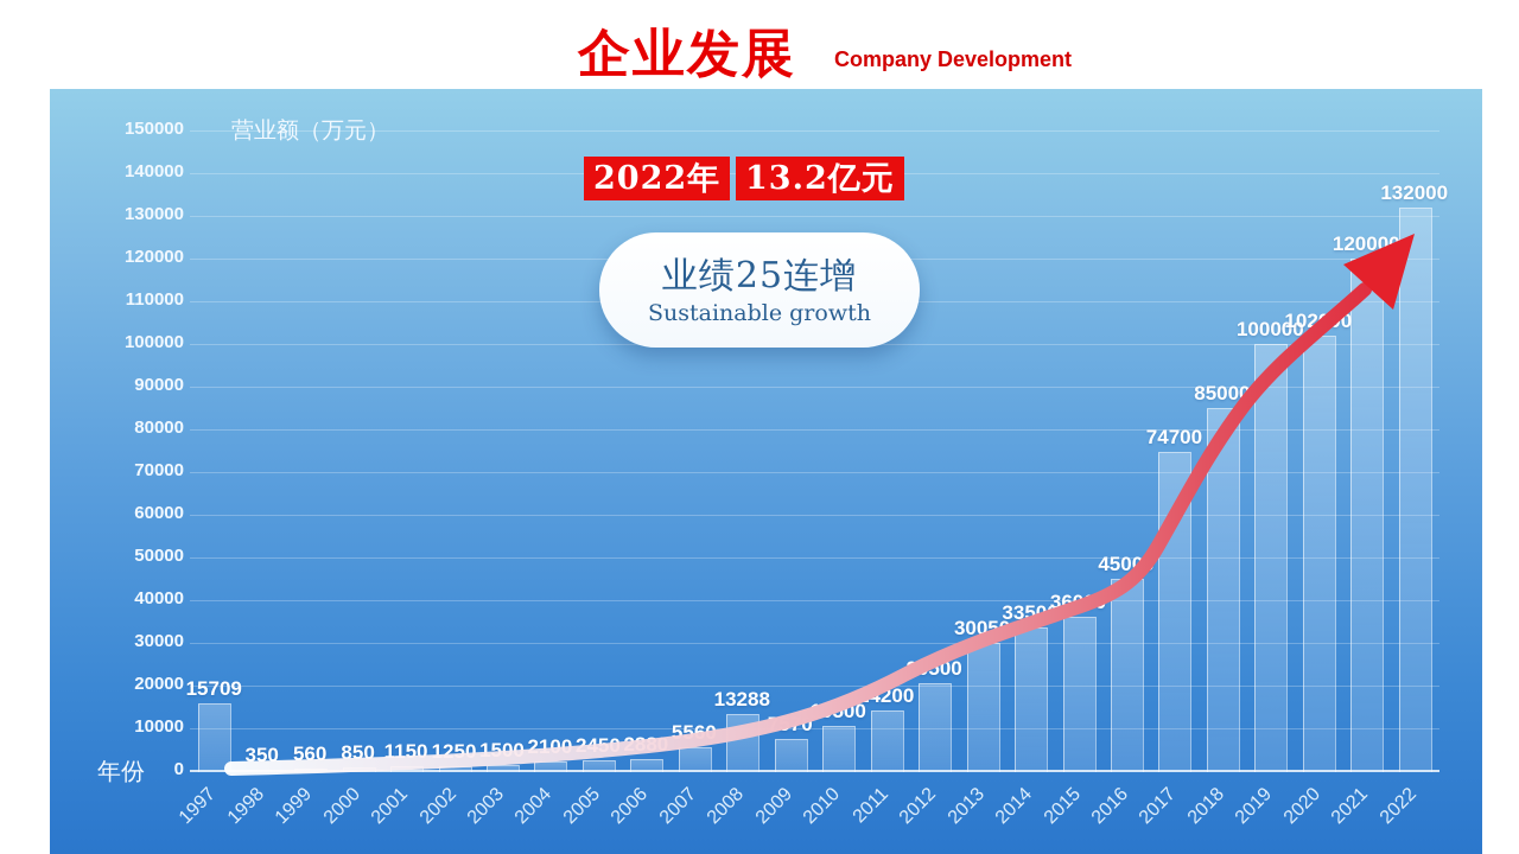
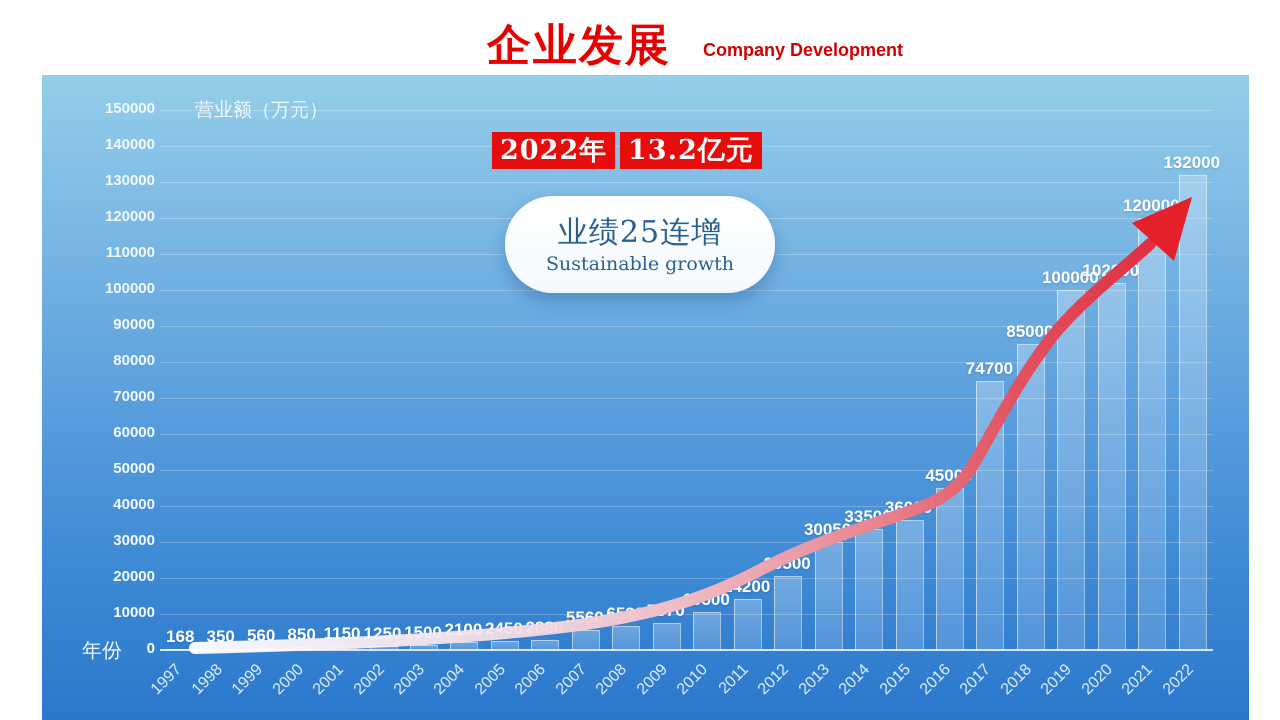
1997: 15709 -> 168
2008: 13288 -> 6530
